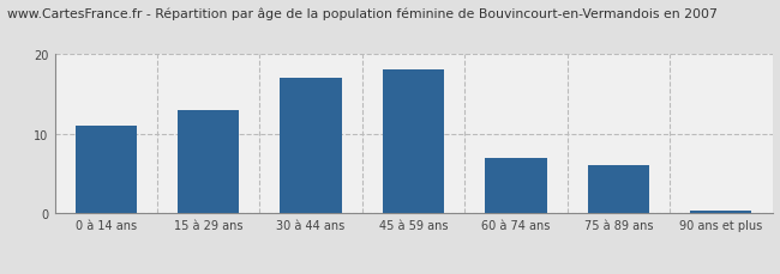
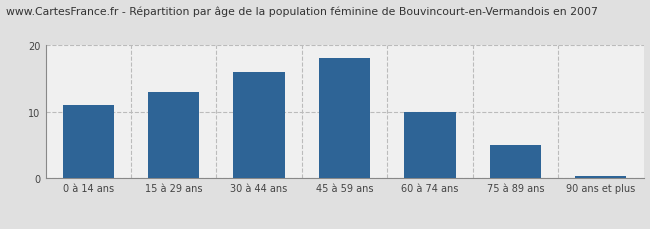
30 à 44 ans: 17.0 -> 16.0
60 à 74 ans: 7.0 -> 10.0
75 à 89 ans: 6.0 -> 5.0
